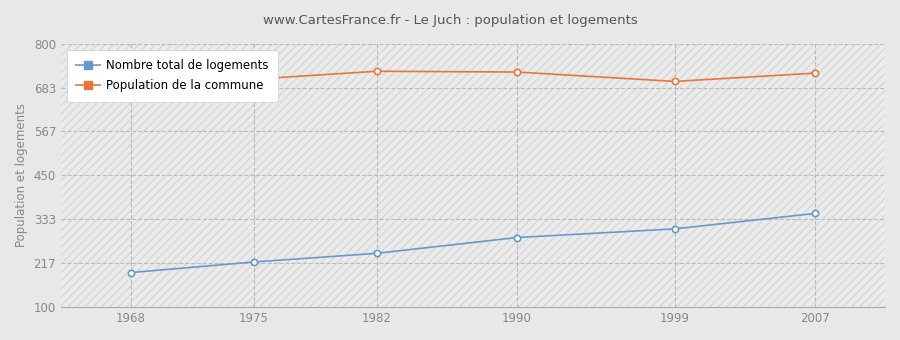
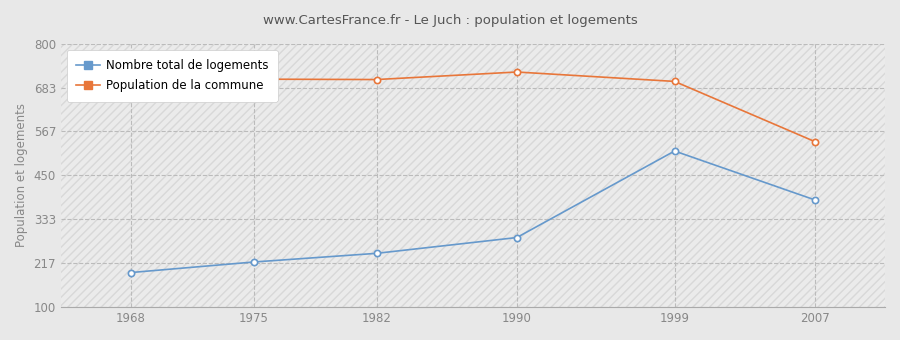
Population de la commune/1982: 727 -> 705
Nombre total de logements/1999: 308 -> 515
Nombre total de logements/2007: 349 -> 385
Population de la commune/2007: 722 -> 540
